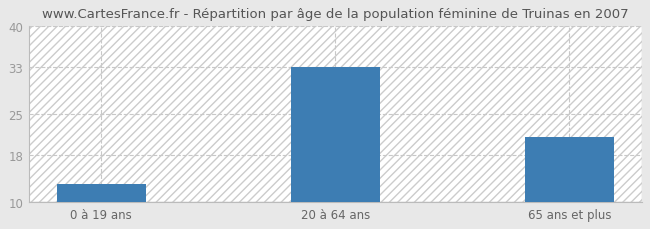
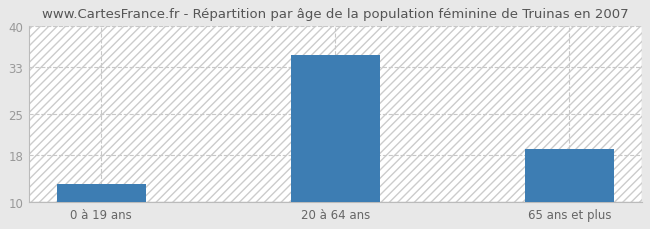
20 à 64 ans: 33 -> 35
65 ans et plus: 21 -> 19
